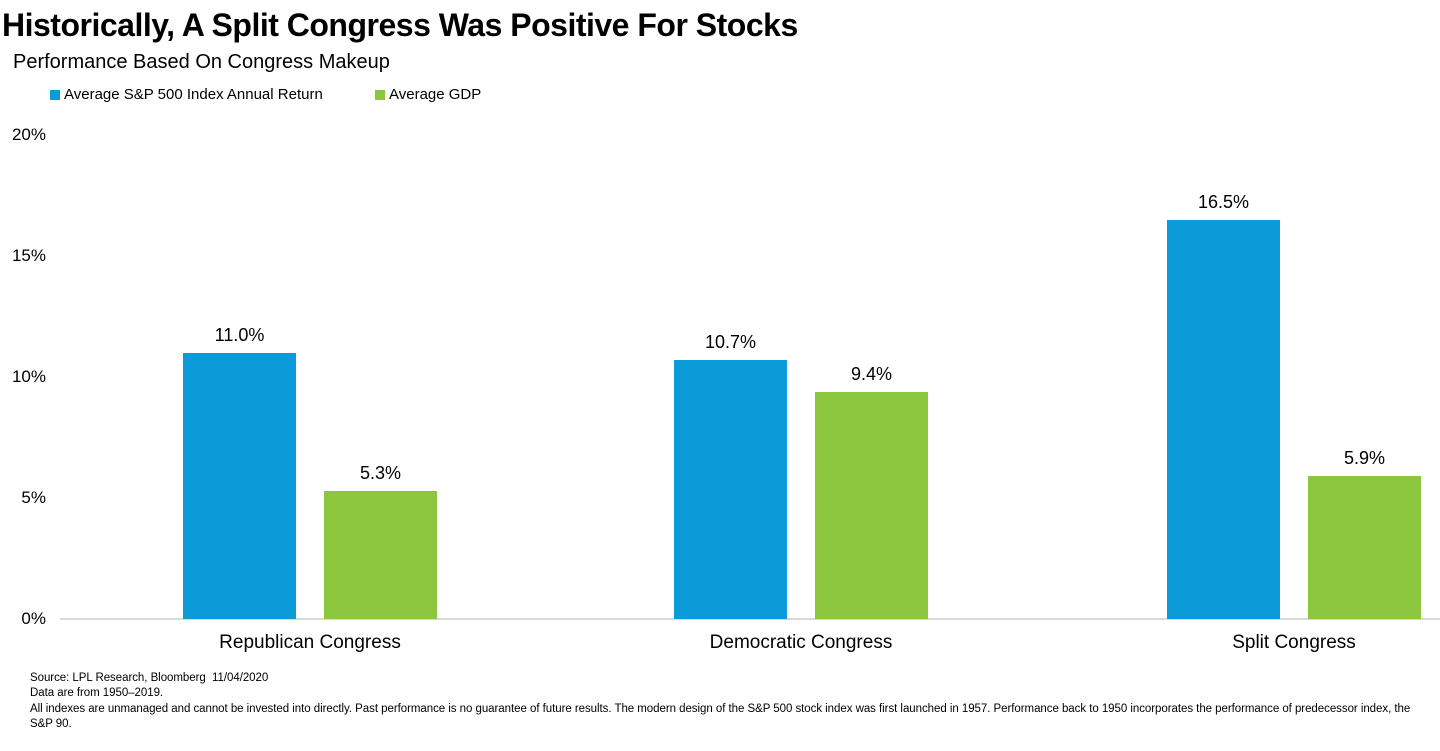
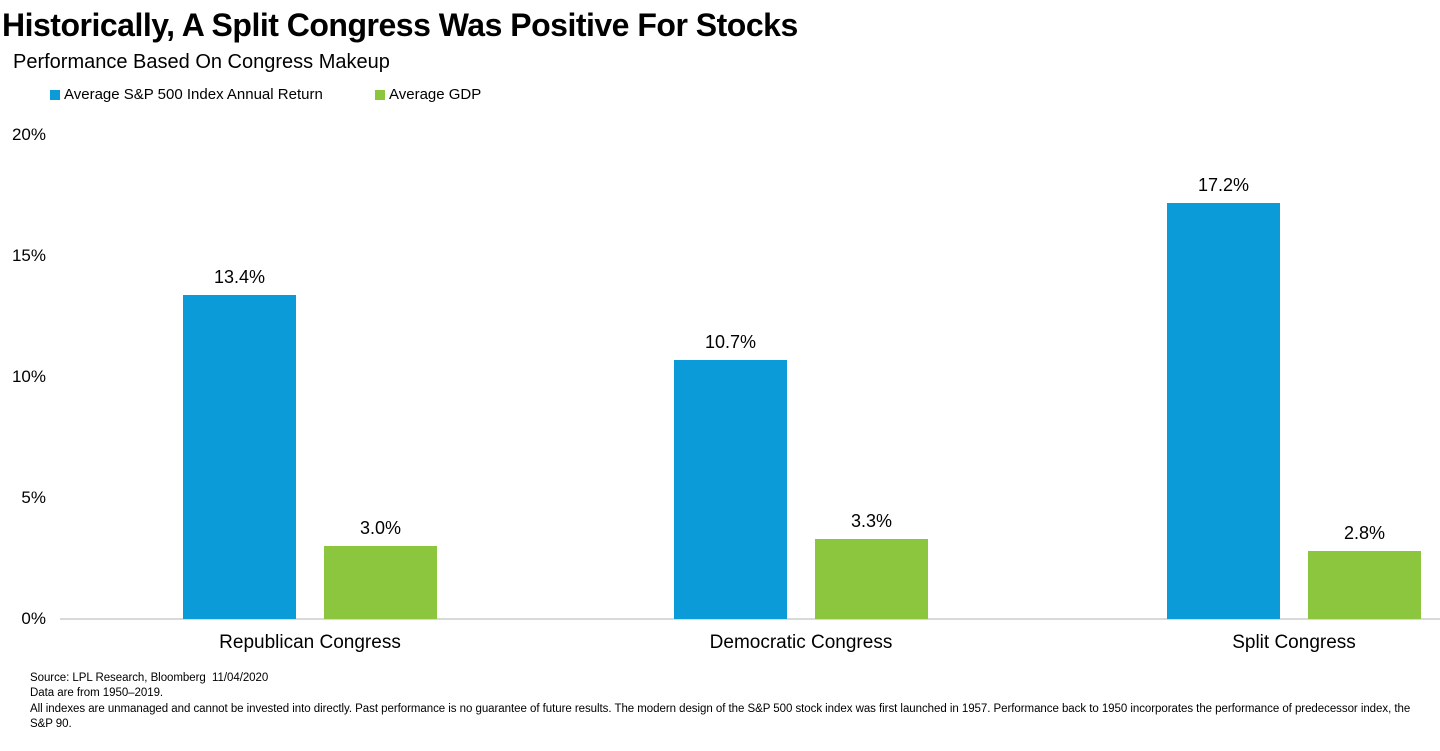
Average S&P 500 Index Annual Return/Republican Congress: 11.0% -> 13.4%
Average GDP/Republican Congress: 5.3% -> 3.0%
Average GDP/Democratic Congress: 9.4% -> 3.3%
Average S&P 500 Index Annual Return/Split Congress: 16.5% -> 17.2%
Average GDP/Split Congress: 5.9% -> 2.8%
